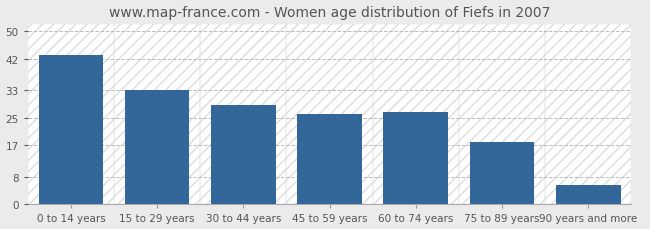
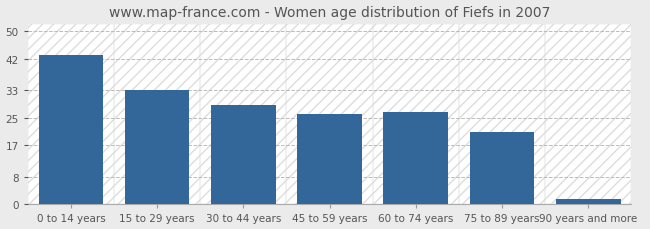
75 to 89 years: 18.0 -> 21.0
90 years and more: 5.5 -> 1.5
